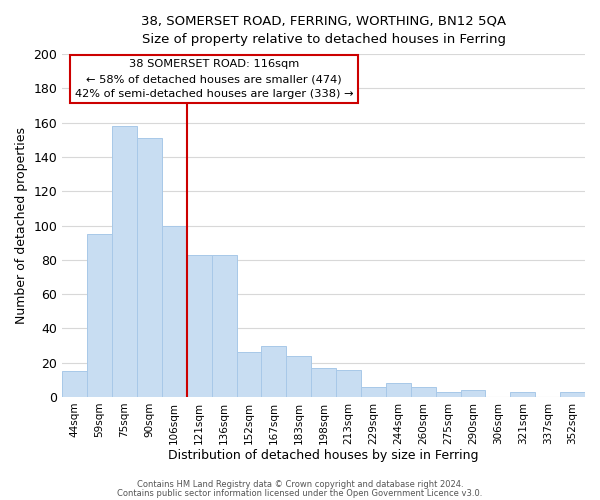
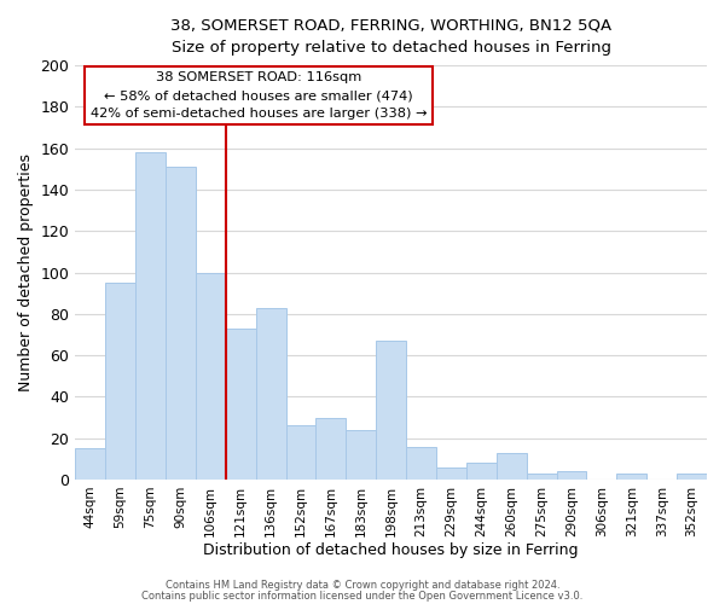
121sqm: 83 -> 73
198sqm: 17 -> 67
260sqm: 6 -> 13
